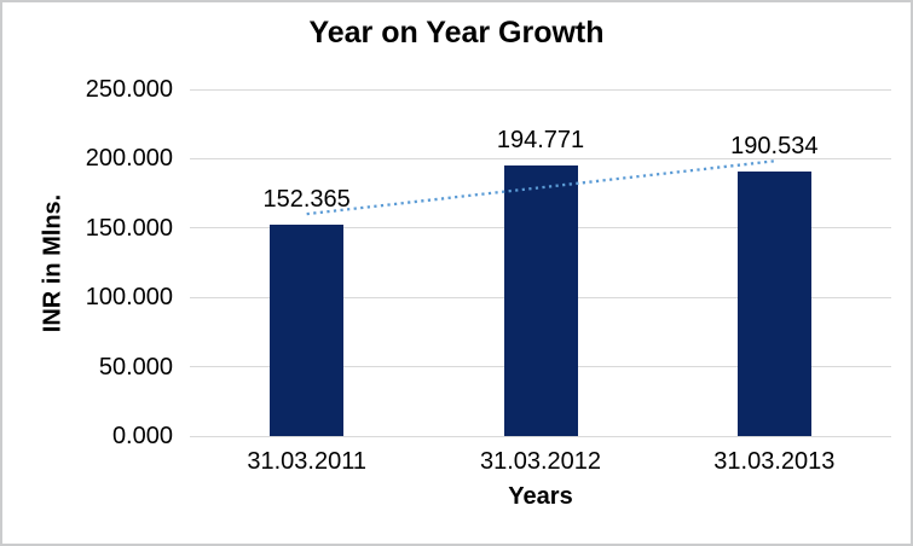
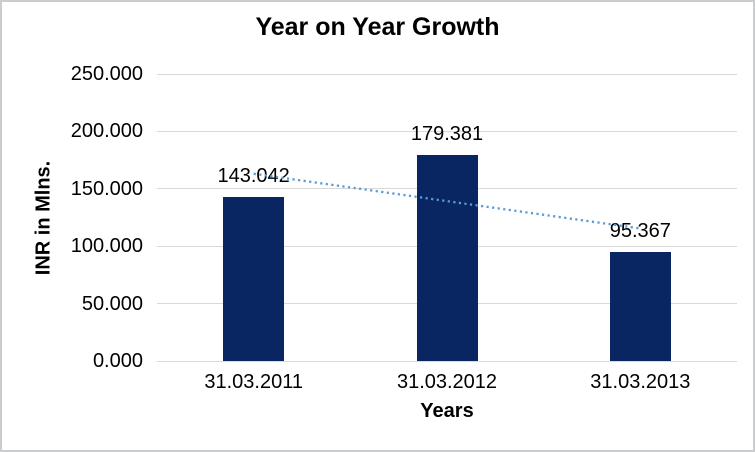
31.03.2011: 152.365 -> 143.042
31.03.2012: 194.771 -> 179.381
31.03.2013: 190.534 -> 95.367
